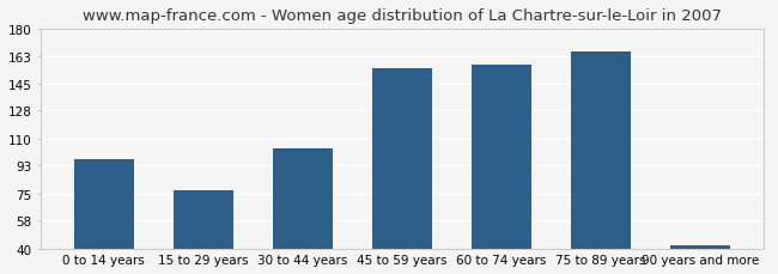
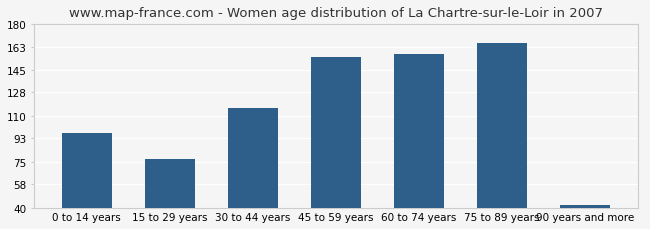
30 to 44 years: 104 -> 116
